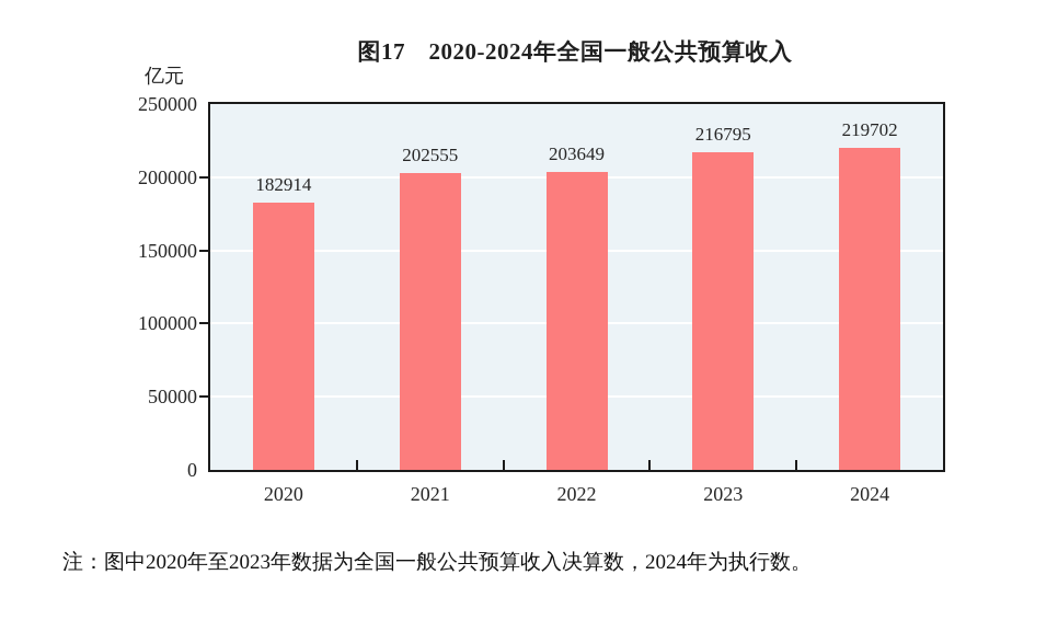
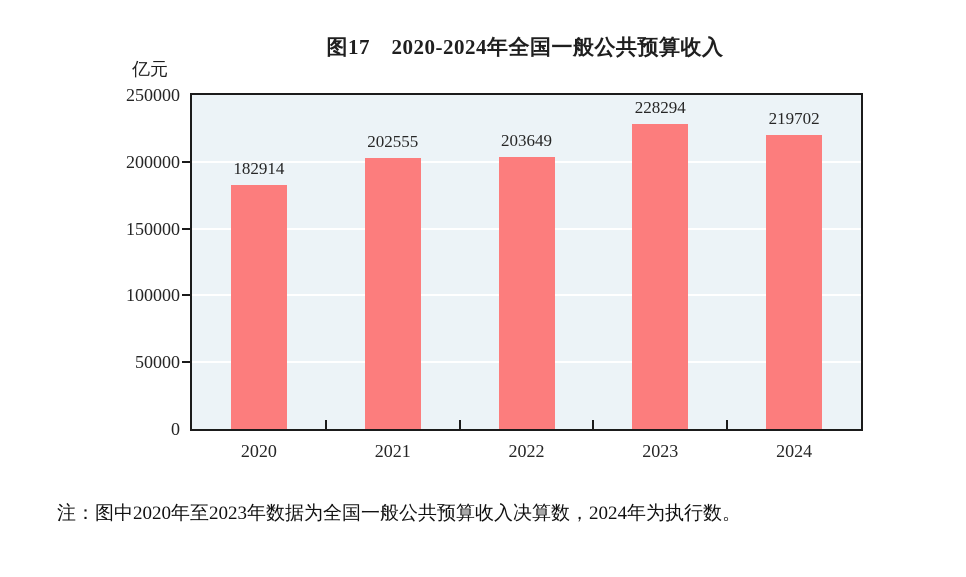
2023: 216795 -> 228294
